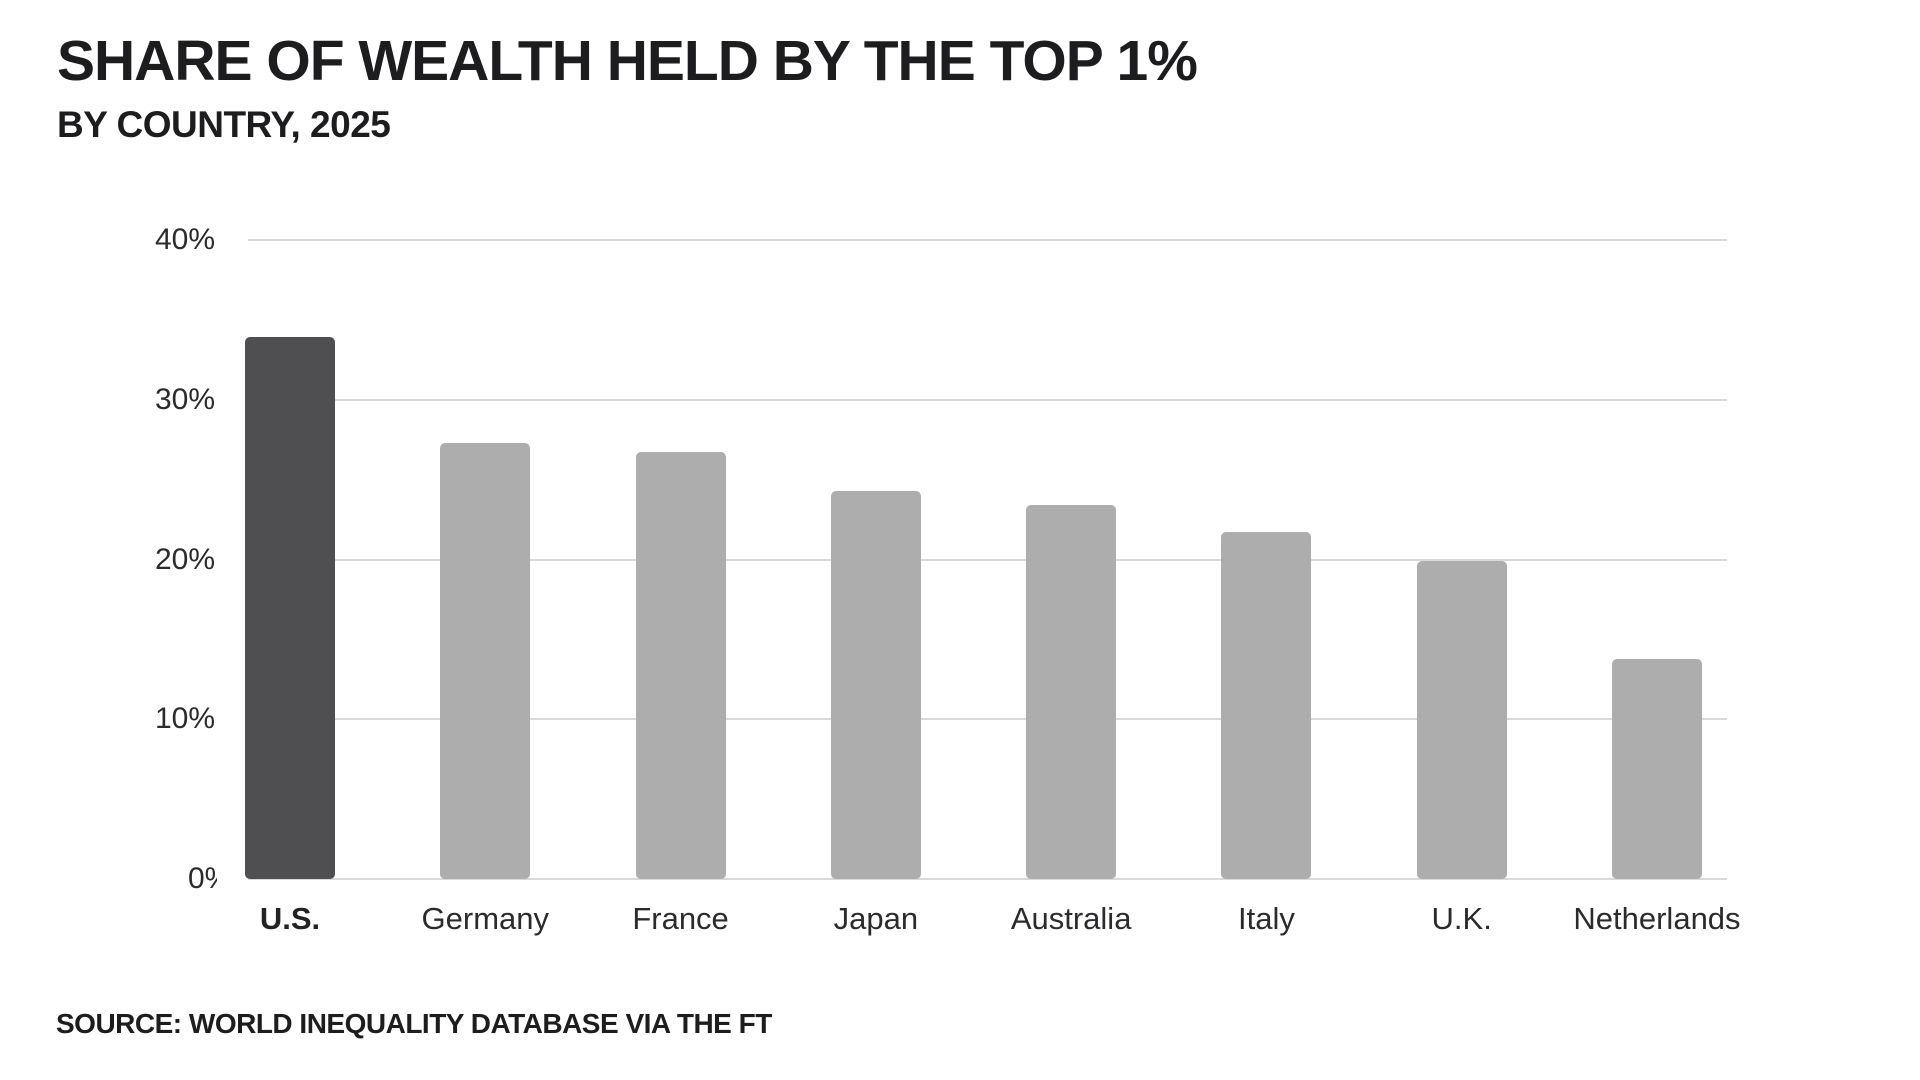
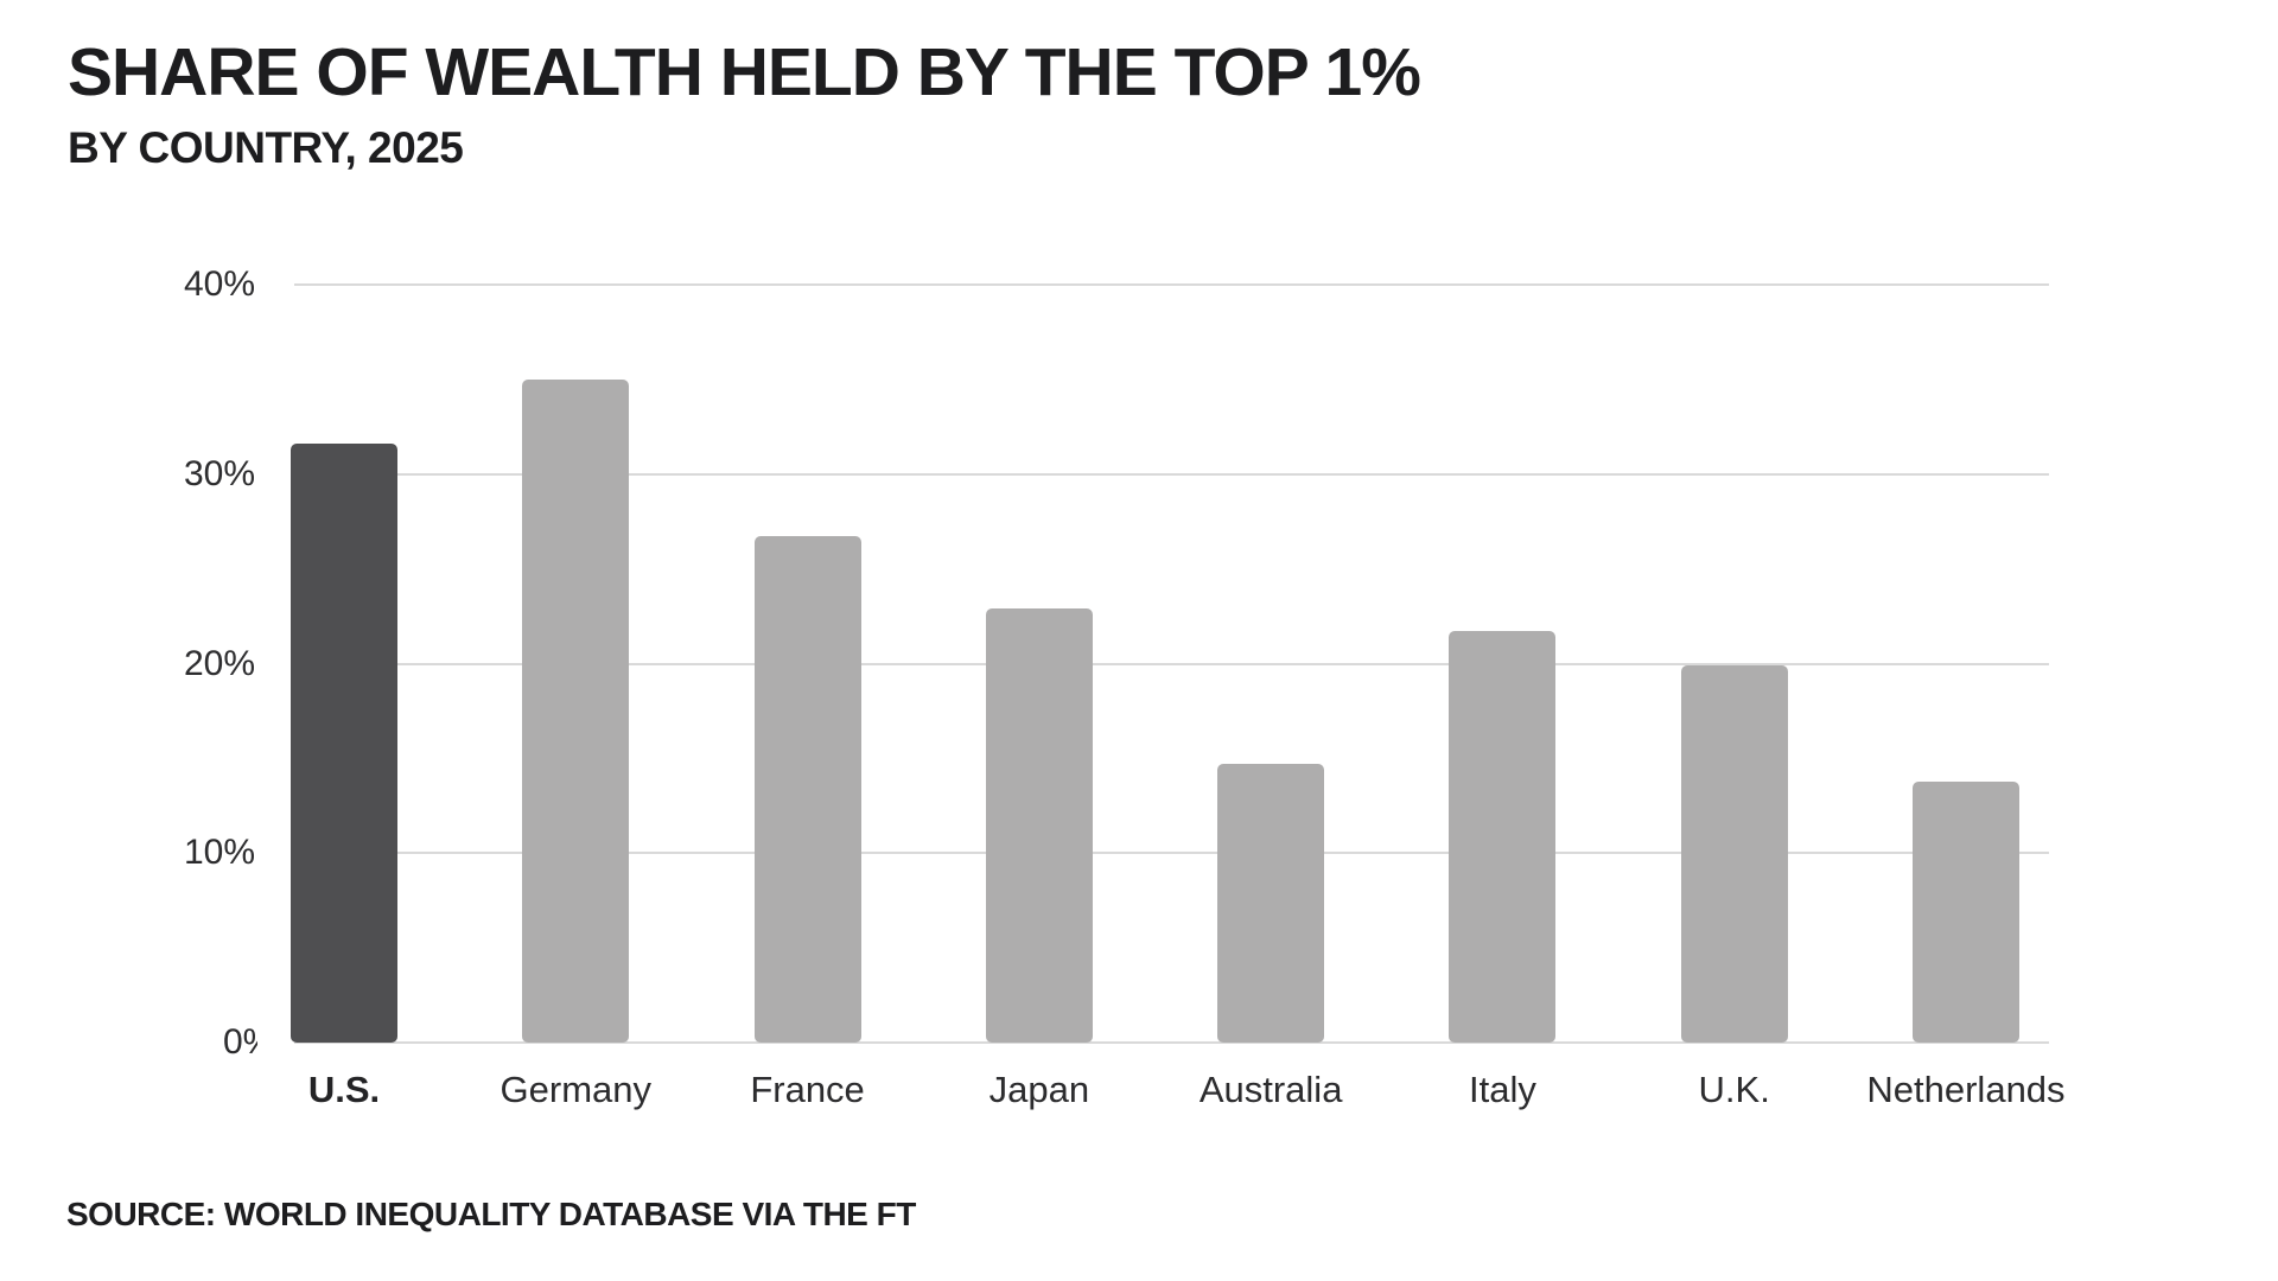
U.S.: 33.9% -> 31.6%
Germany: 27.3% -> 35.0%
Japan: 24.3% -> 22.9%
Australia: 23.4% -> 14.7%
